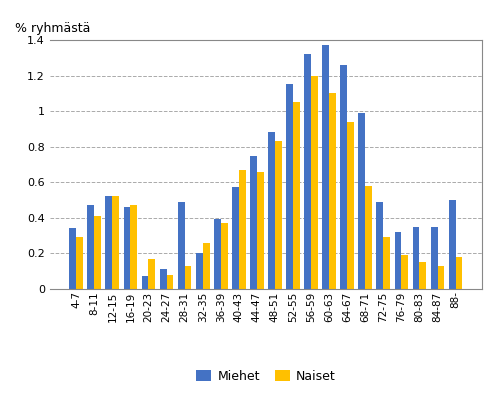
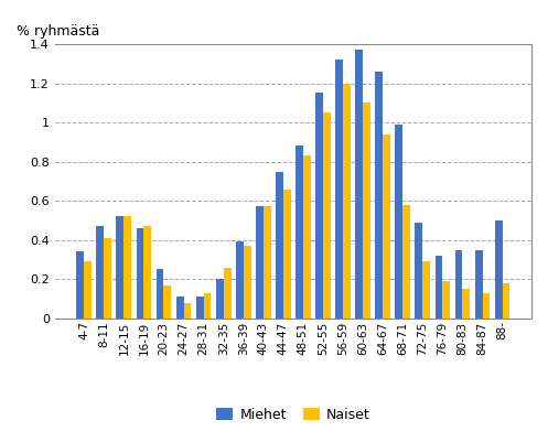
Miehet/20-23: 0.07 -> 0.25
Miehet/28-31: 0.49 -> 0.11
Naiset/40-43: 0.67 -> 0.57
